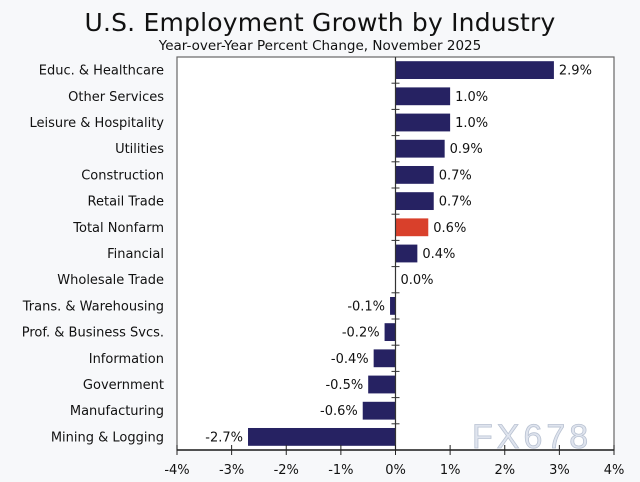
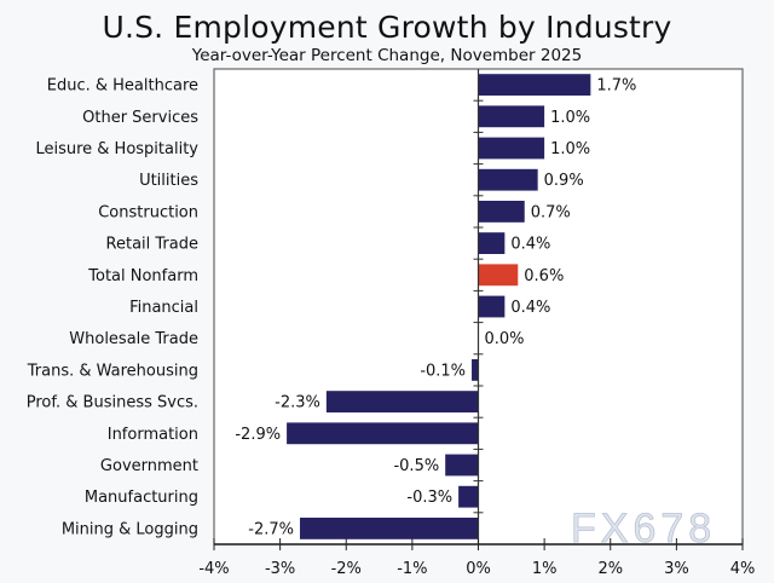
Educ. & Healthcare: 2.9% -> 1.7%
Retail Trade: 0.7% -> 0.4%
Prof. & Business Svcs.: -0.2% -> -2.3%
Information: -0.4% -> -2.9%
Manufacturing: -0.6% -> -0.3%
